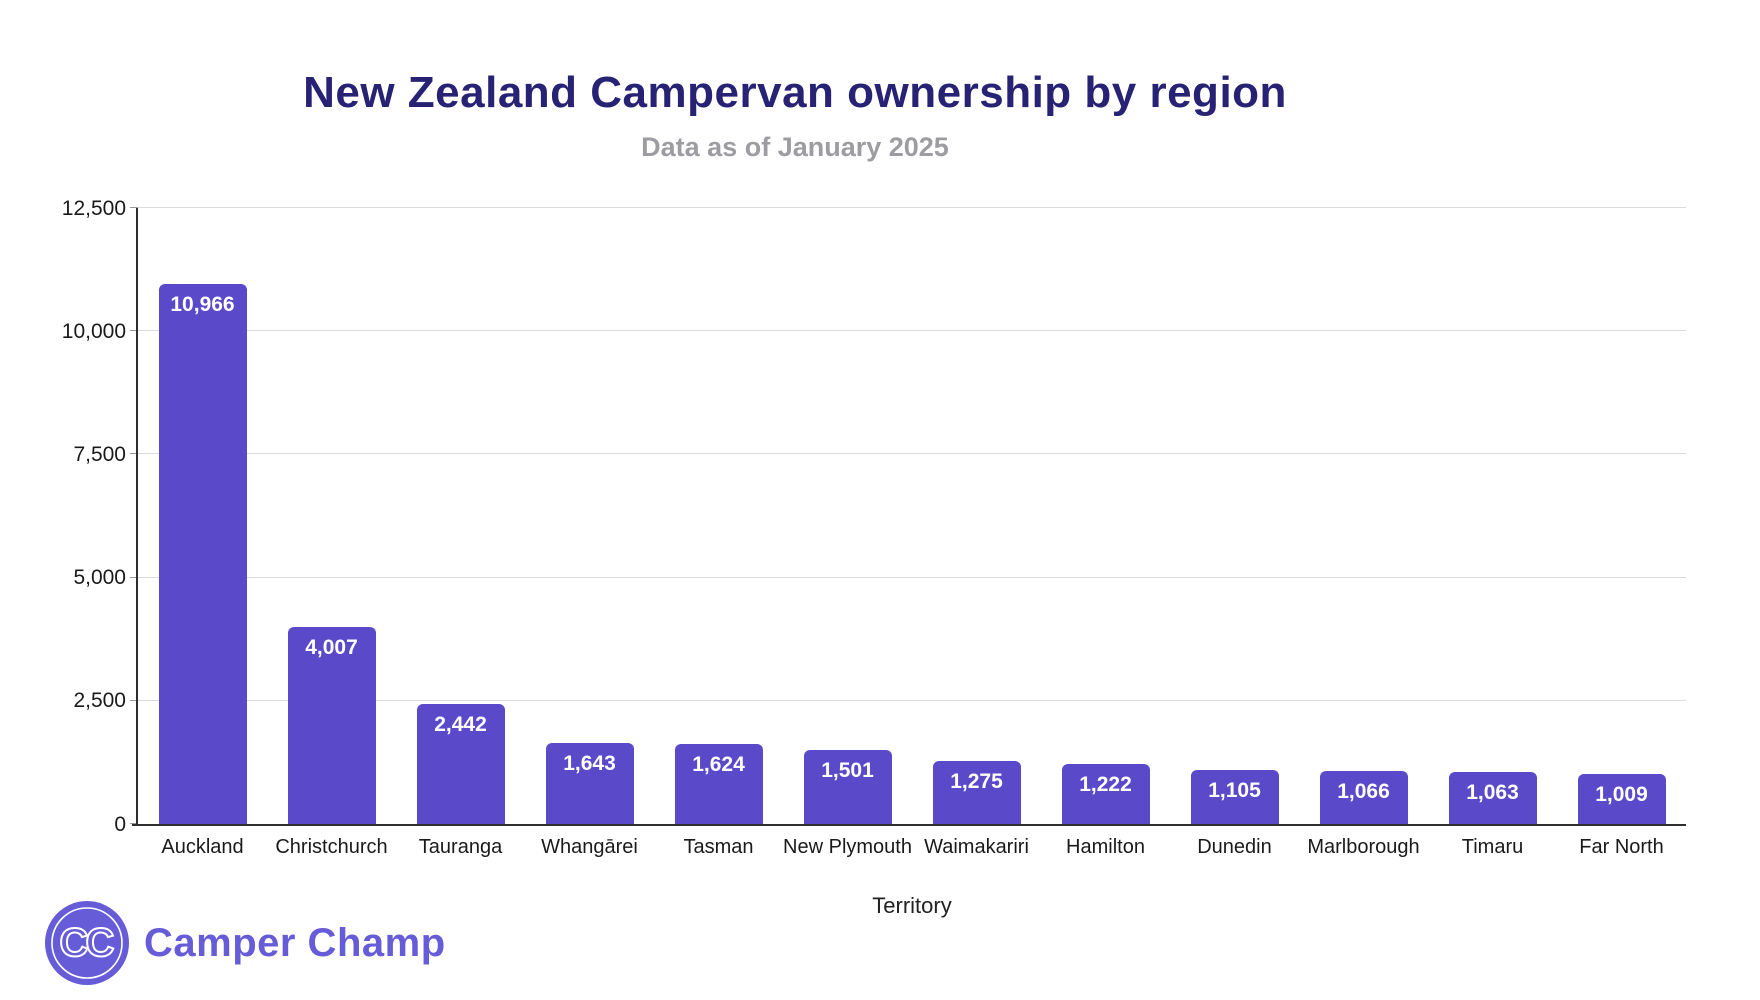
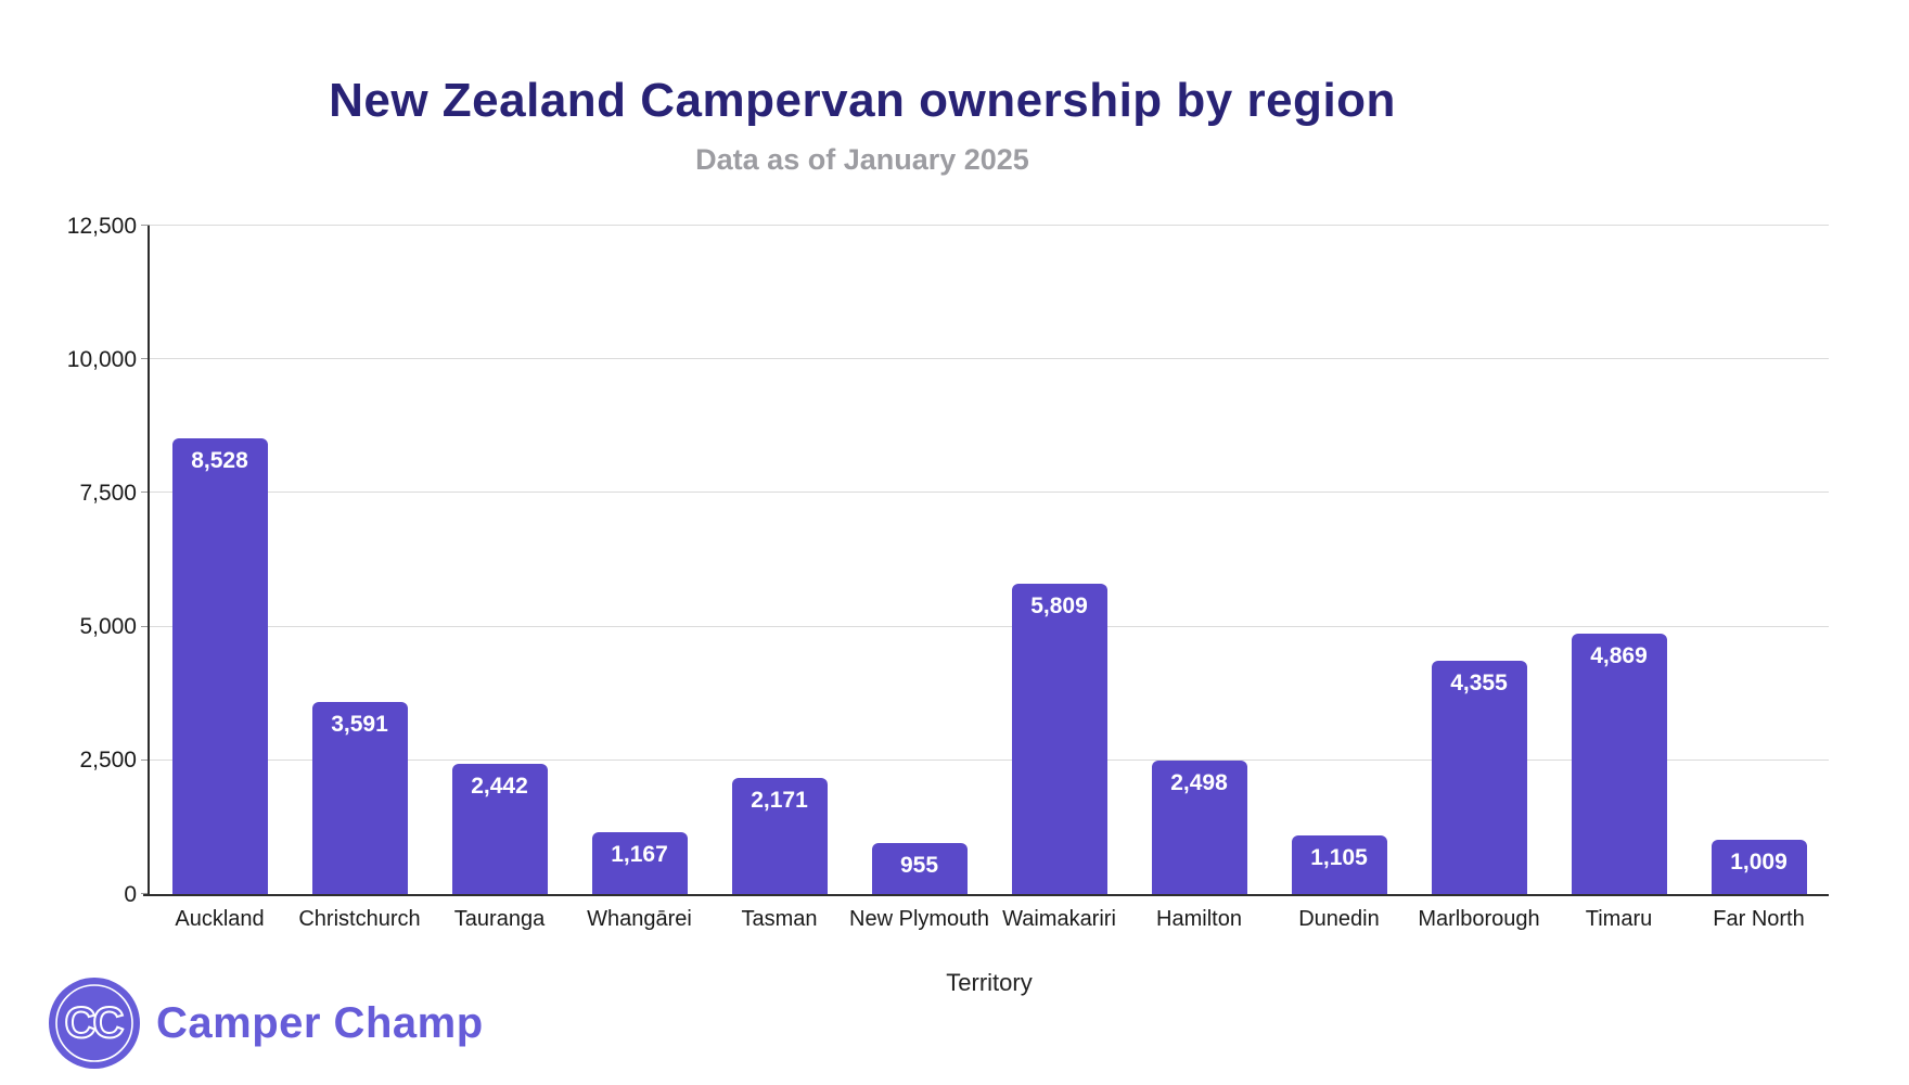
Auckland: 10,966 -> 8,528
Christchurch: 4,007 -> 3,591
Whangārei: 1,643 -> 1,167
Tasman: 1,624 -> 2,171
New Plymouth: 1,501 -> 955
Waimakariri: 1,275 -> 5,809
Hamilton: 1,222 -> 2,498
Marlborough: 1,066 -> 4,355
Timaru: 1,063 -> 4,869
